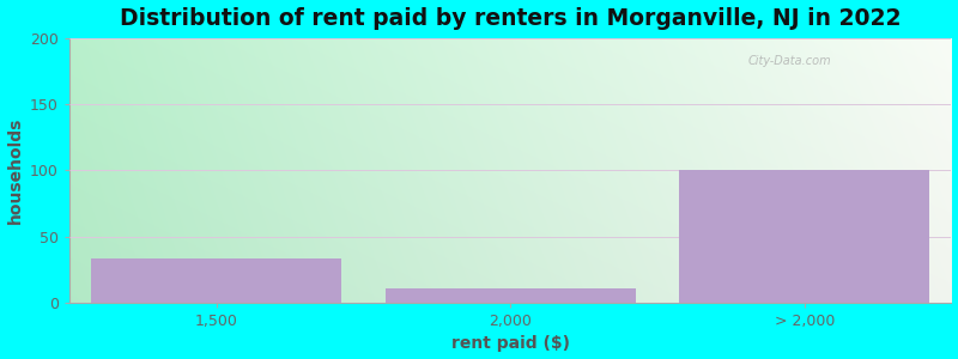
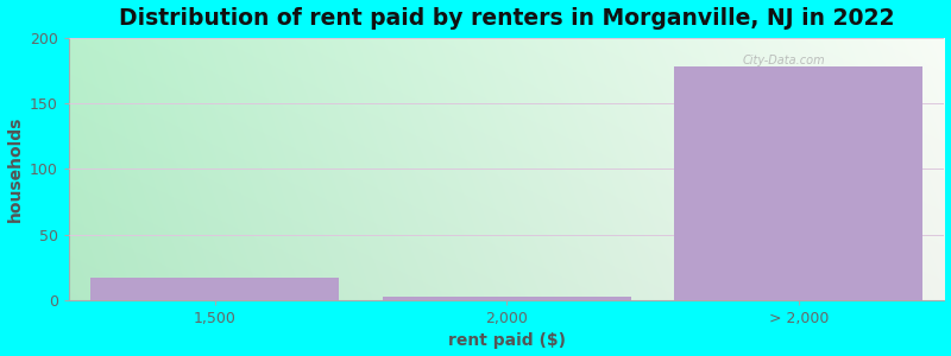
1,500: 33 -> 17
2,000: 11 -> 3
> 2,000: 100 -> 178
